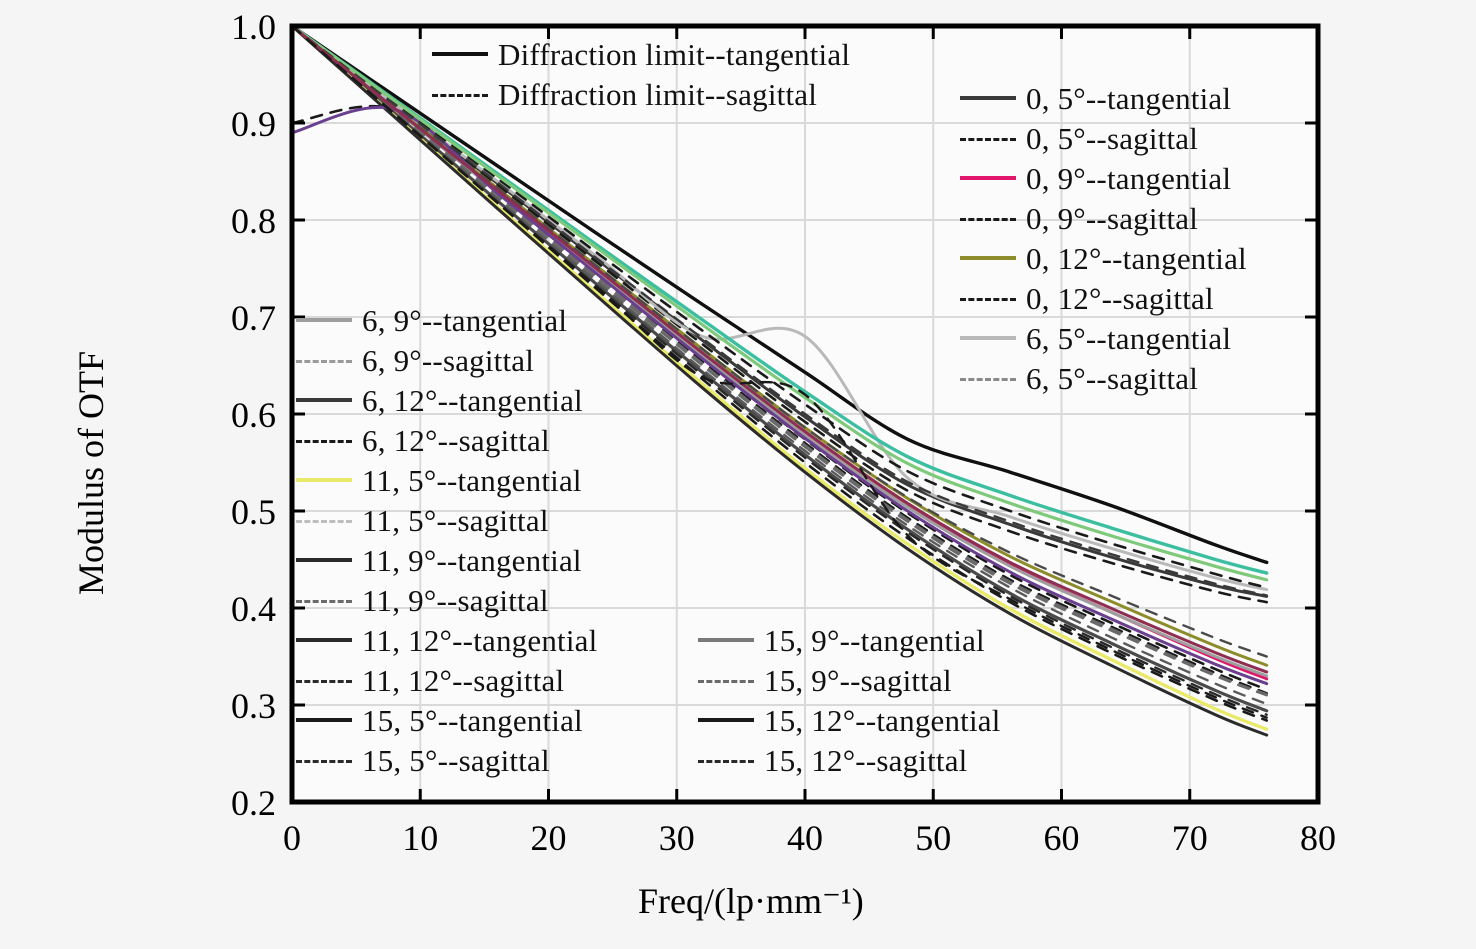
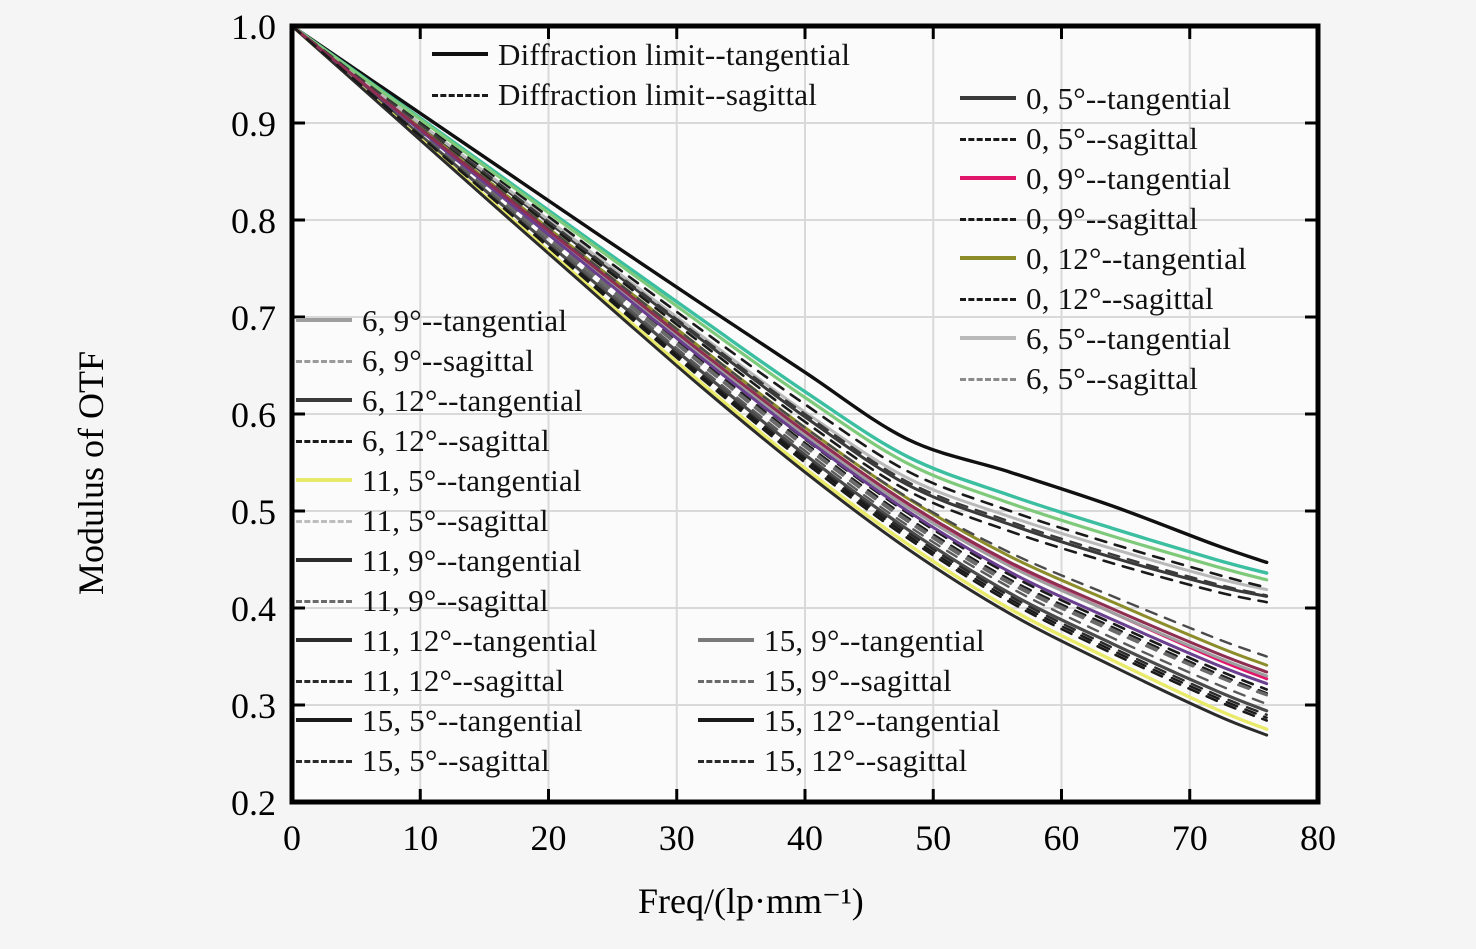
0, 9°--sagittal/0: 0.90 -> 1.00
11, 12°--tangential/0: 0.89 -> 1.00
6, 5°--tangential/40: 0.68 -> 0.60
15, 12°--sagittal/40: 0.62 -> 0.55
